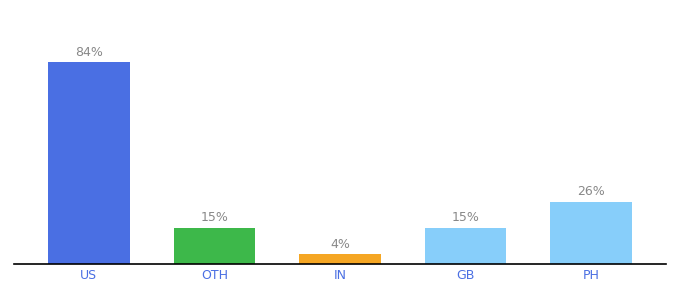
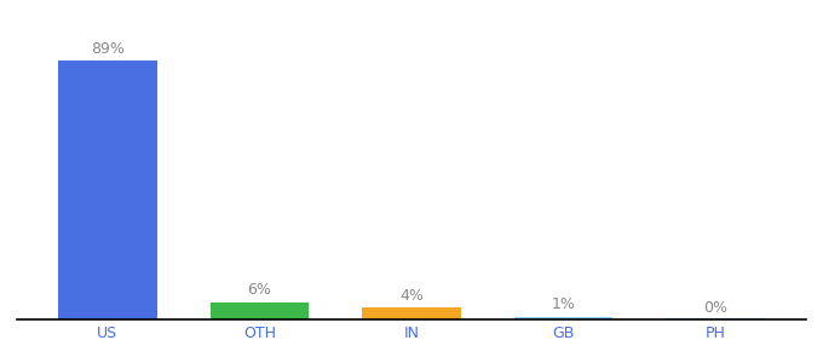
US: 84% -> 89%
OTH: 15% -> 6%
GB: 15% -> 1%
PH: 26% -> 0%
